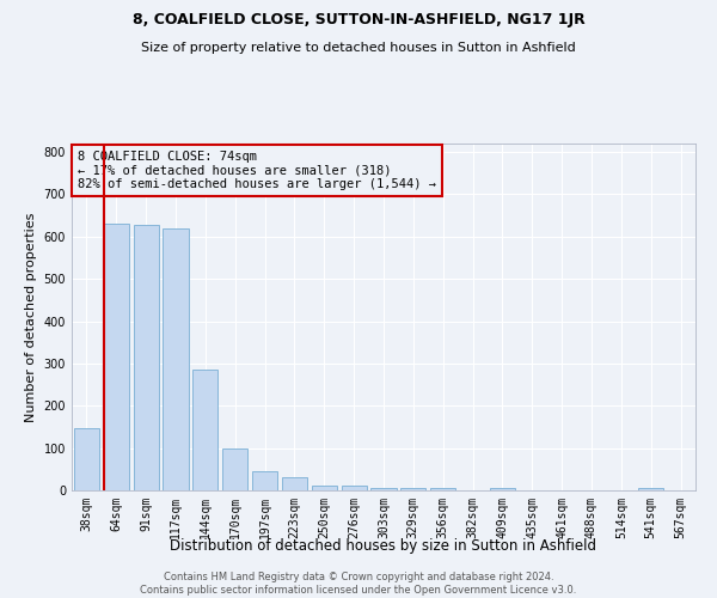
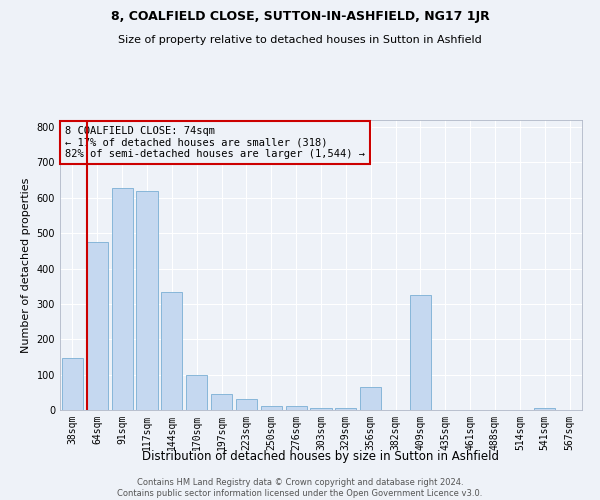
64sqm: 630 -> 475
144sqm: 285 -> 335
356sqm: 7 -> 65
409sqm: 5 -> 325
